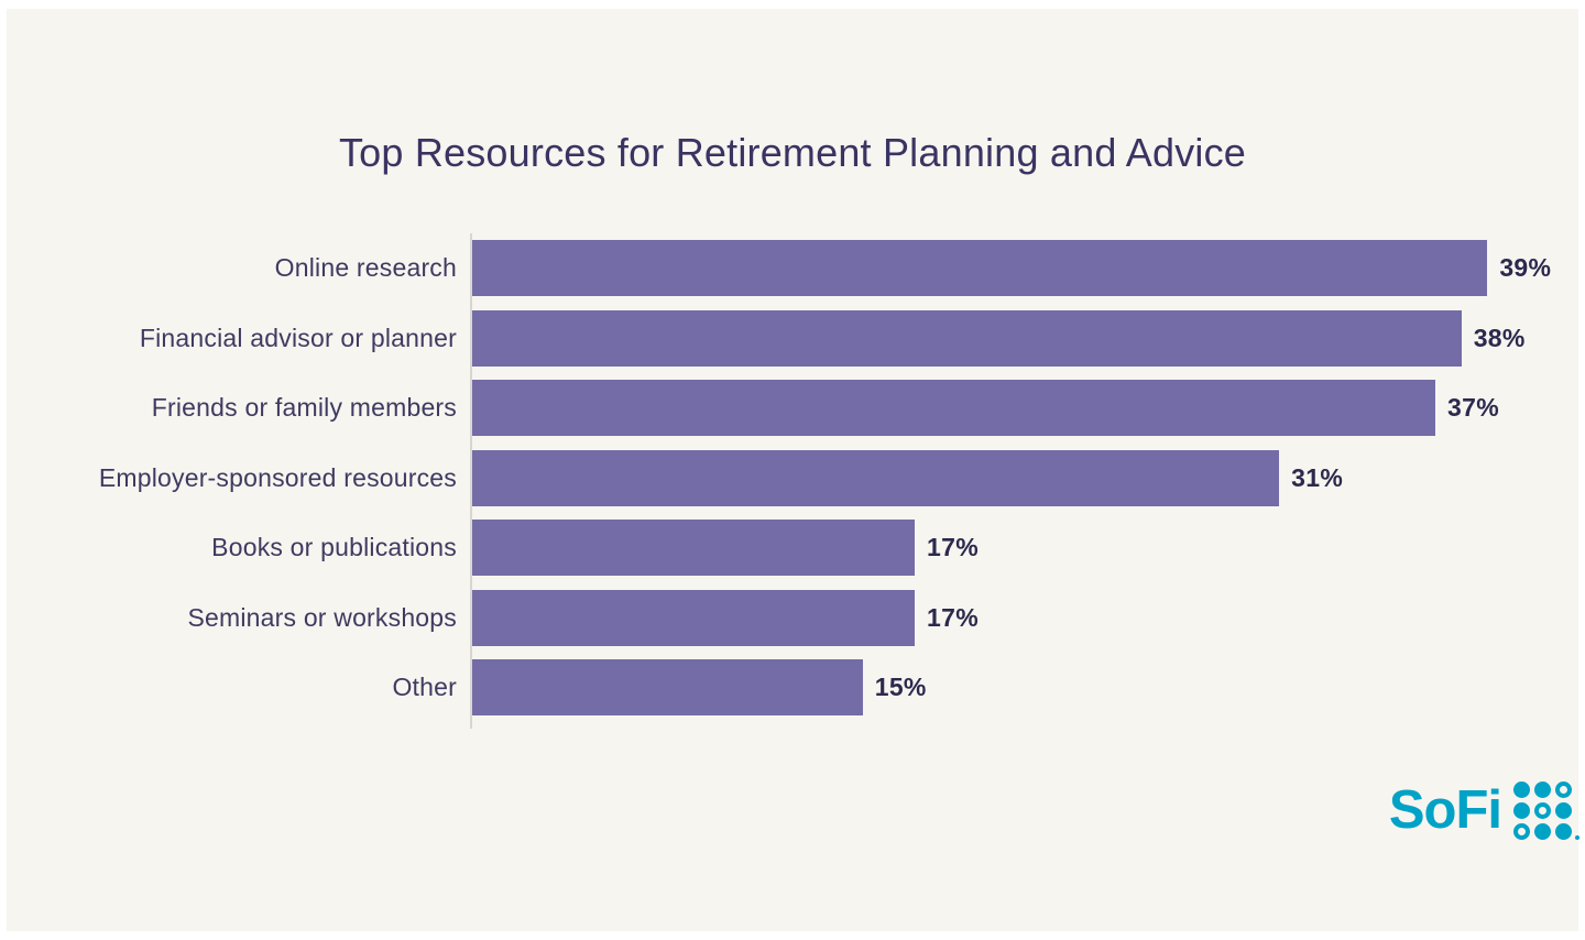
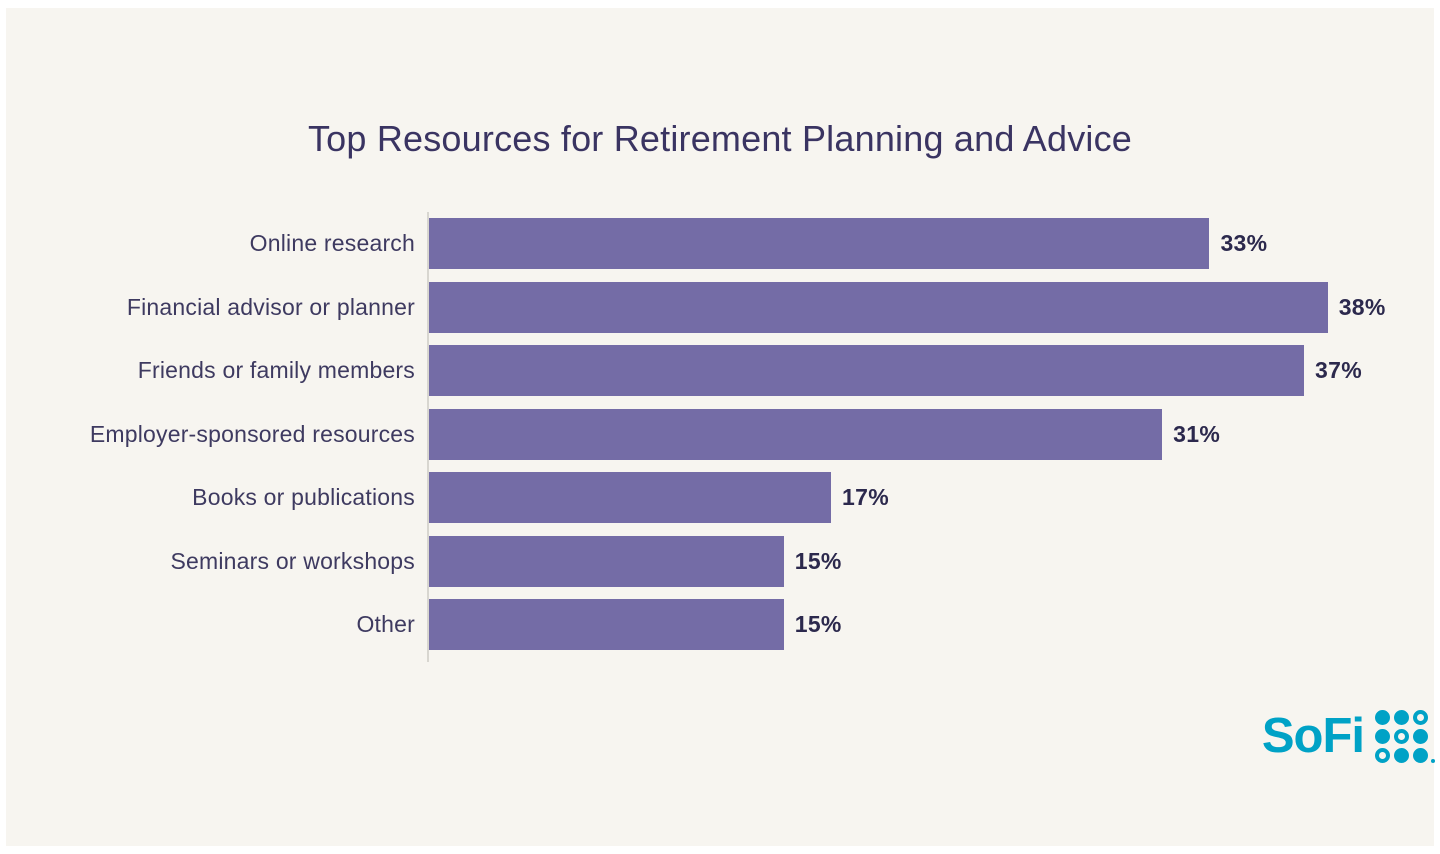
Online research: 39% -> 33%
Seminars or workshops: 17% -> 15%
